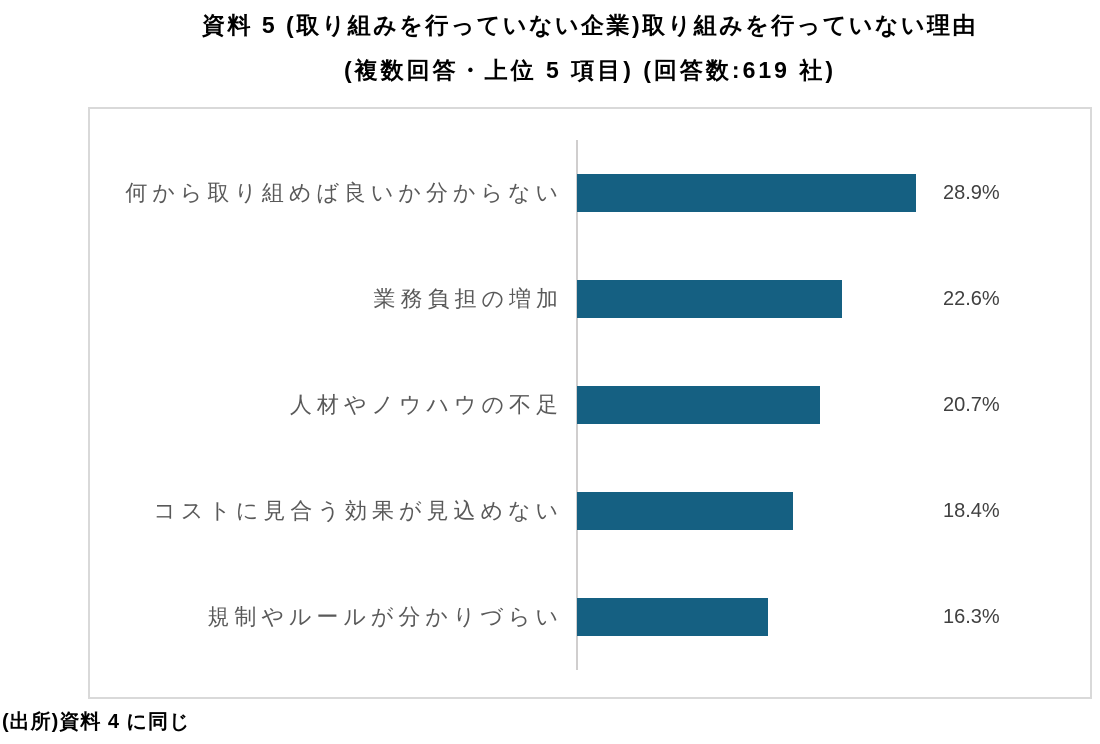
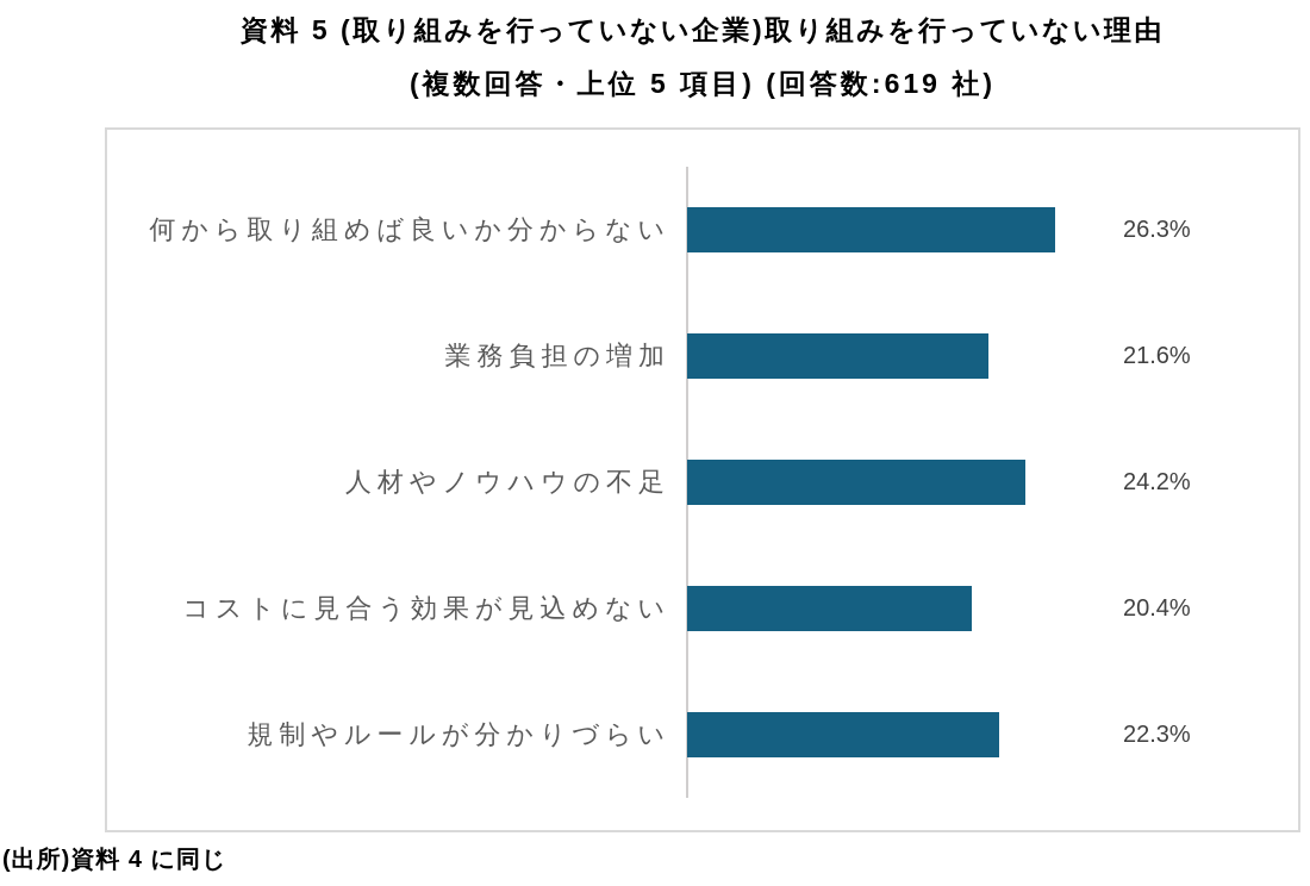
何から取り組めば良いか分からない: 28.9% -> 26.3%
業務負担の増加: 22.6% -> 21.6%
人材やノウハウの不足: 20.7% -> 24.2%
コストに見合う効果が見込めない: 18.4% -> 20.4%
規制やルールが分かりづらい: 16.3% -> 22.3%
